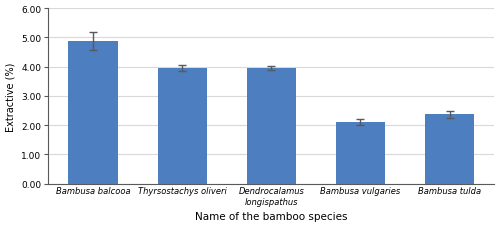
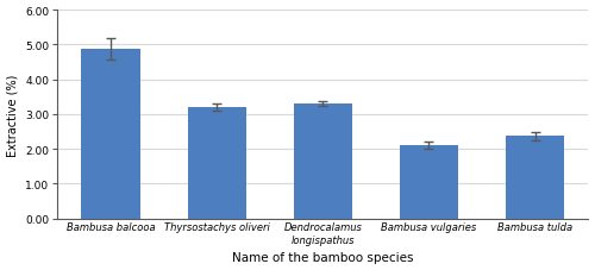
Thyrsostachys oliveri: 3.95 -> 3.20
Dendrocalamus longispathus: 3.95 -> 3.30
